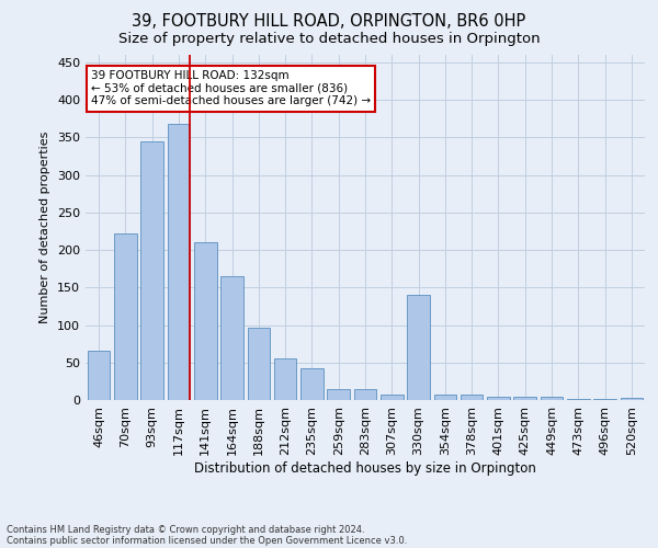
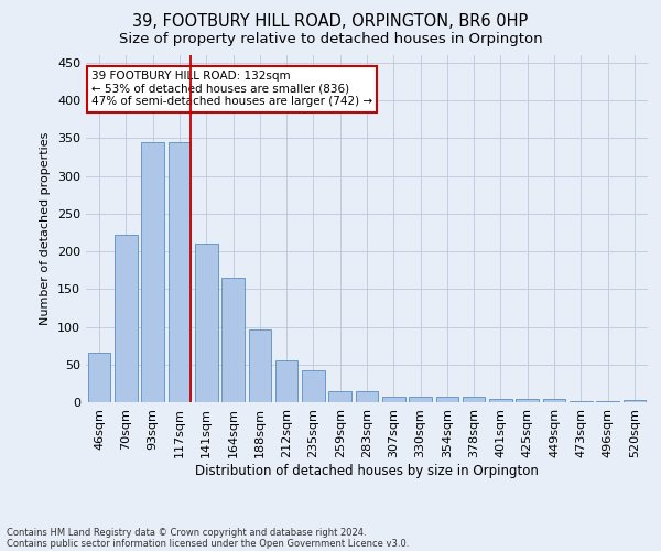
117sqm: 368 -> 344
330sqm: 140 -> 8
